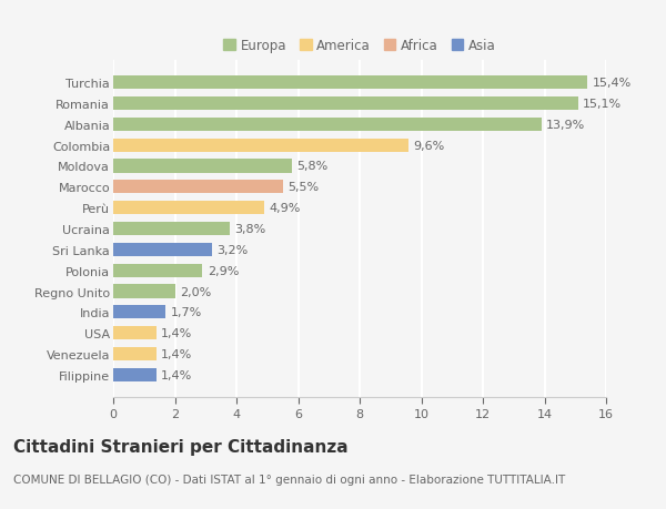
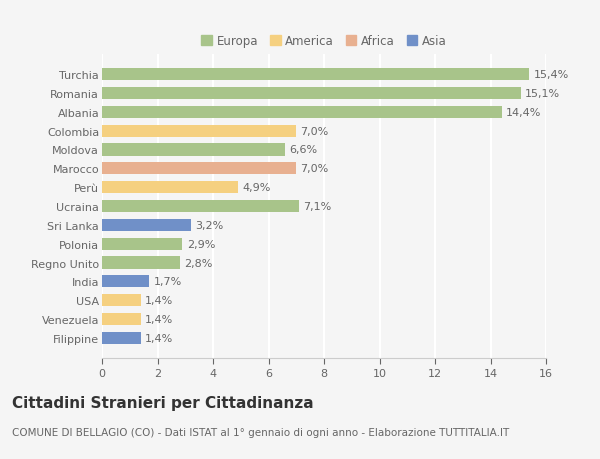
Albania: 13,9% -> 14,4%
Colombia: 9,6% -> 7,0%
Moldova: 5,8% -> 6,6%
Marocco: 5,5% -> 7,0%
Ucraina: 3,8% -> 7,1%
Regno Unito: 2,0% -> 2,8%
